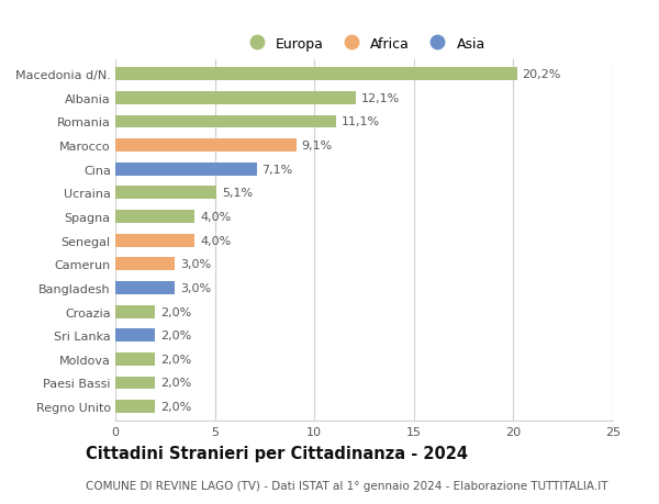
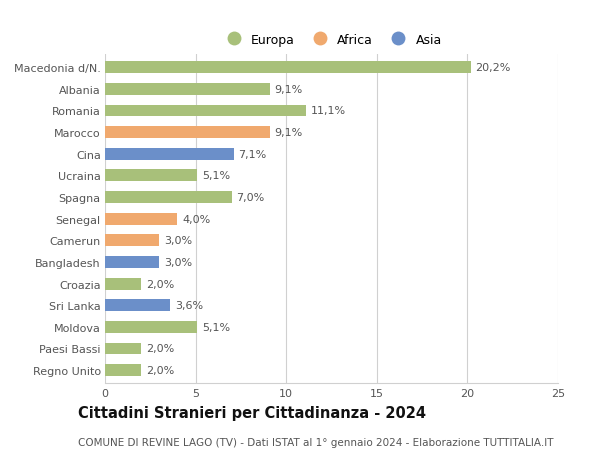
Albania: 12,1% -> 9,1%
Spagna: 4,0% -> 7,0%
Sri Lanka: 2,0% -> 3,6%
Moldova: 2,0% -> 5,1%
